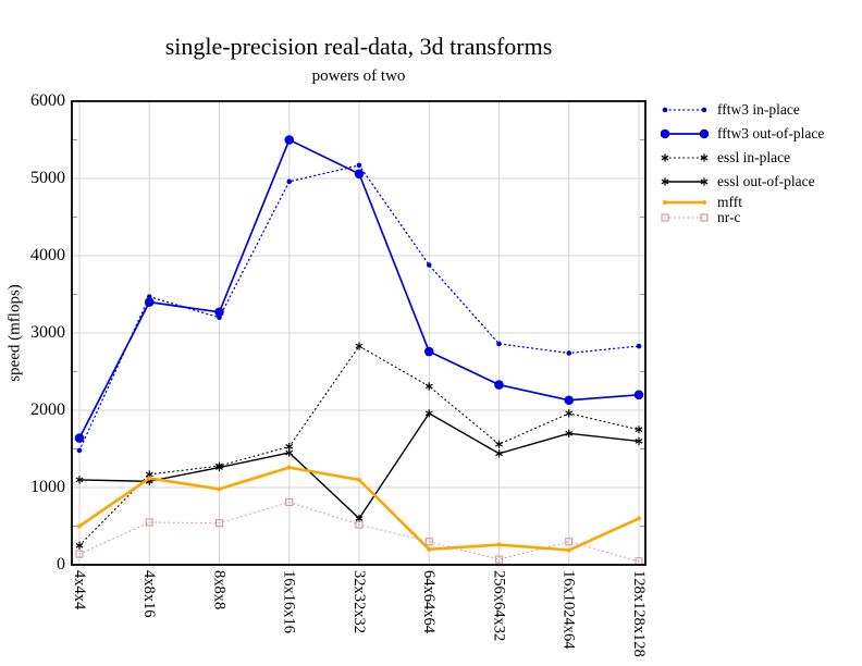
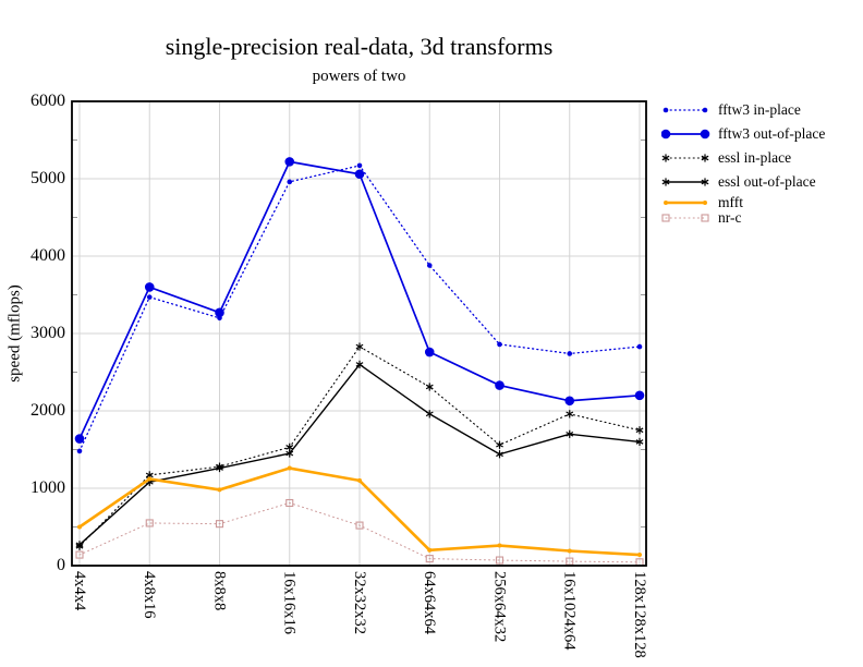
essl out-of-place/4x4x4: 1100 -> 300
fftw3 out-of-place/4x8x16: 3400 -> 3600
fftw3 out-of-place/16x16x16: 5500 -> 5200
essl out-of-place/32x32x32: 600 -> 2600
nr-c/64x64x64: 300 -> 100
nr-c/16x1024x64: 300 -> 100
mfft/128x128x128: 600 -> 100
